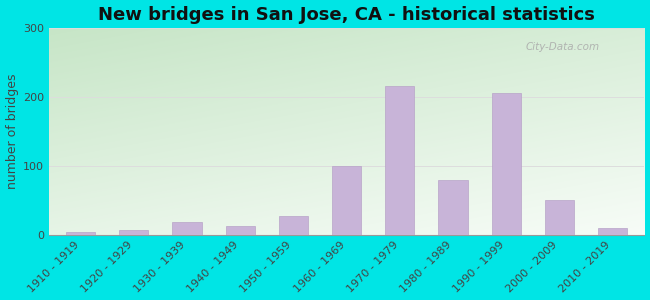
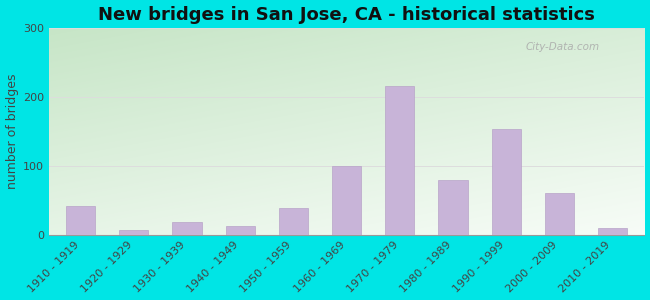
1910 - 1919: 4 -> 42
1950 - 1959: 27 -> 38
1990 - 1999: 205 -> 154
2000 - 2009: 50 -> 60
